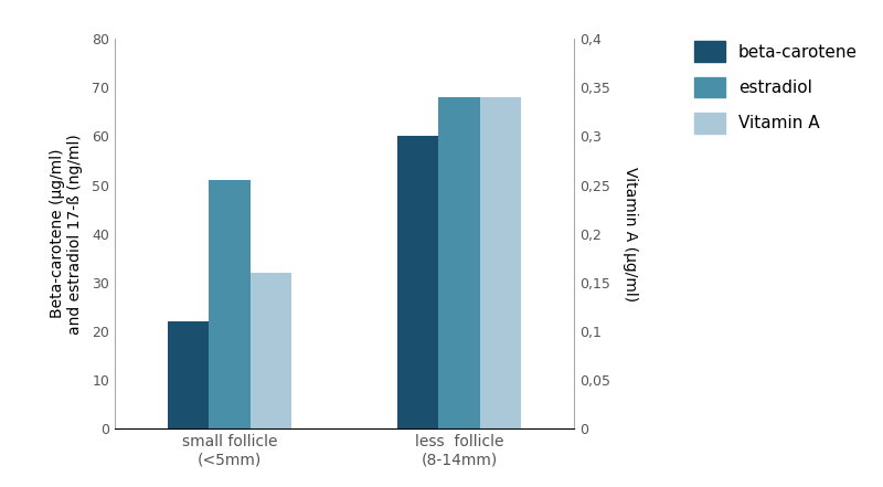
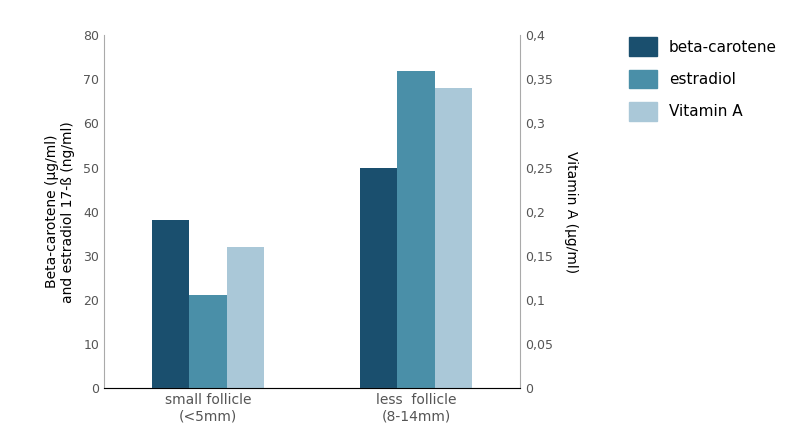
beta-carotene/small follicle (<5mm): 22 -> 38
estradiol/small follicle (<5mm): 51 -> 21
beta-carotene/less follicle (8-14mm): 60 -> 50
estradiol/less follicle (8-14mm): 68 -> 72
